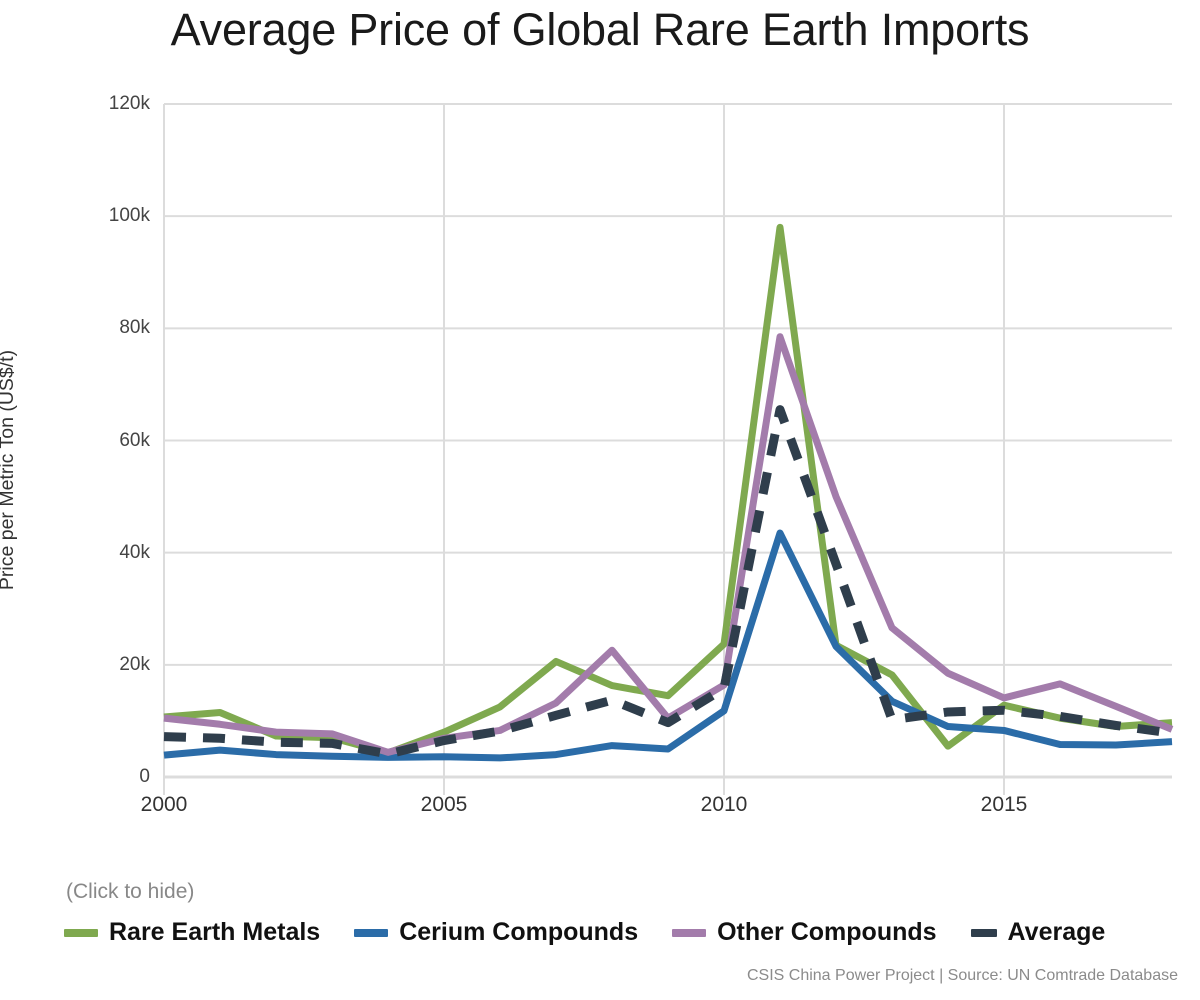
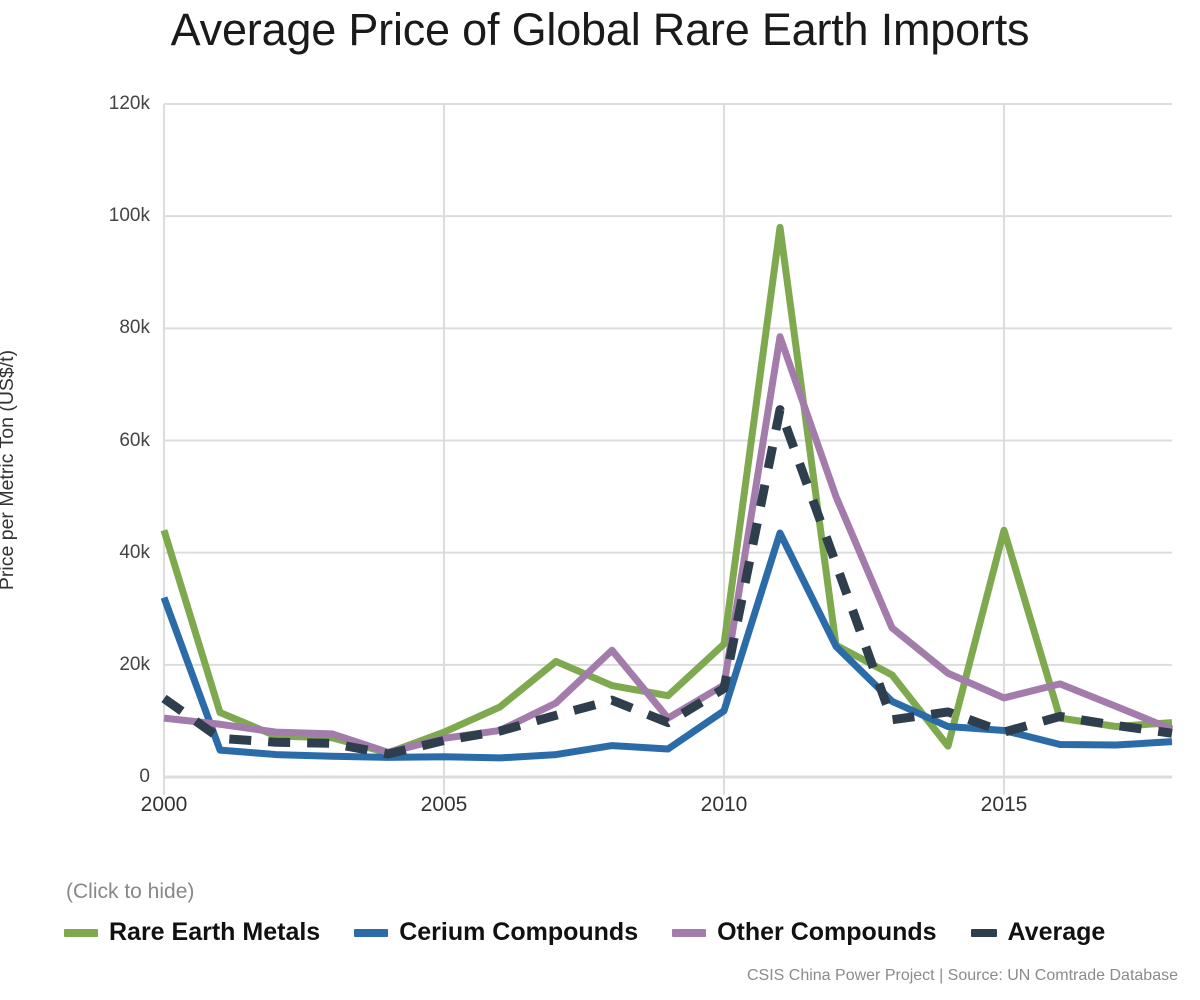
Rare Earth Metals/2000: 11k -> 44k
Cerium Compounds/2000: 4k -> 32k
Average/2000: 7k -> 14k
Rare Earth Metals/2015: 13k -> 44k
Average/2015: 12k -> 8k
